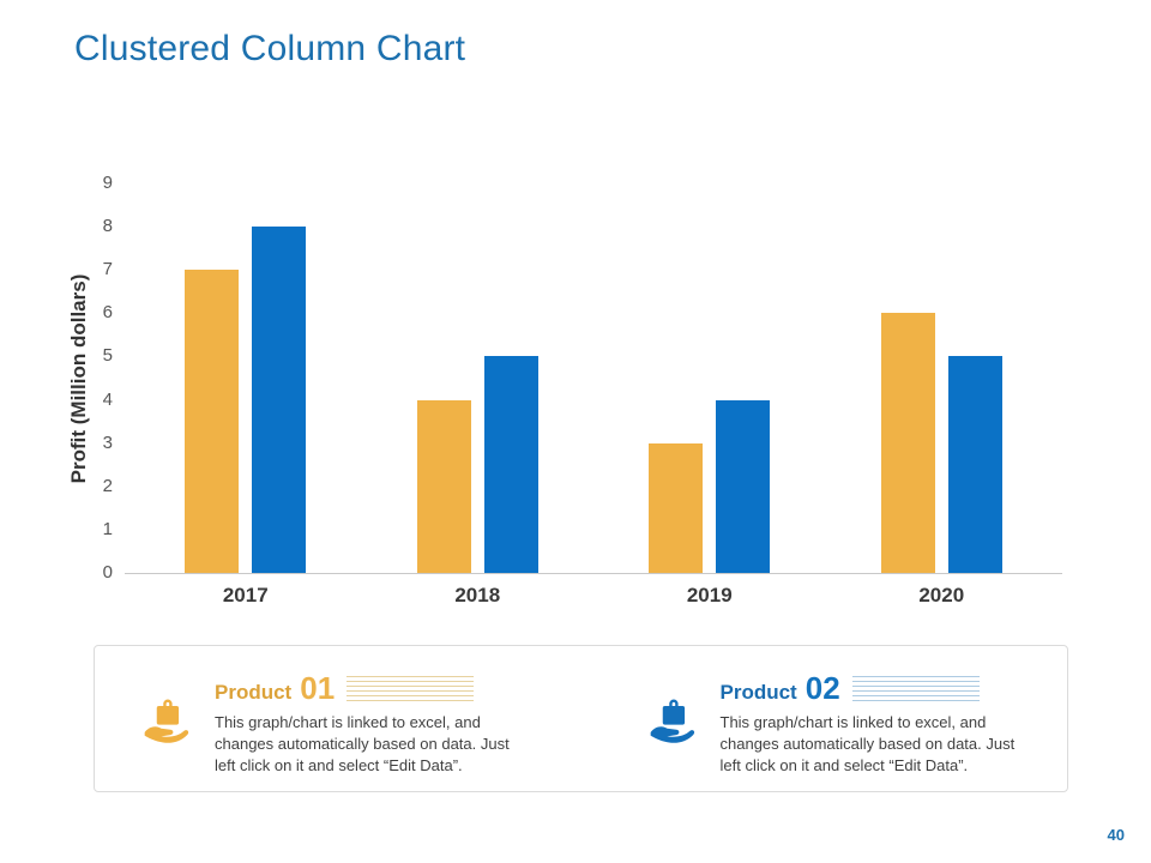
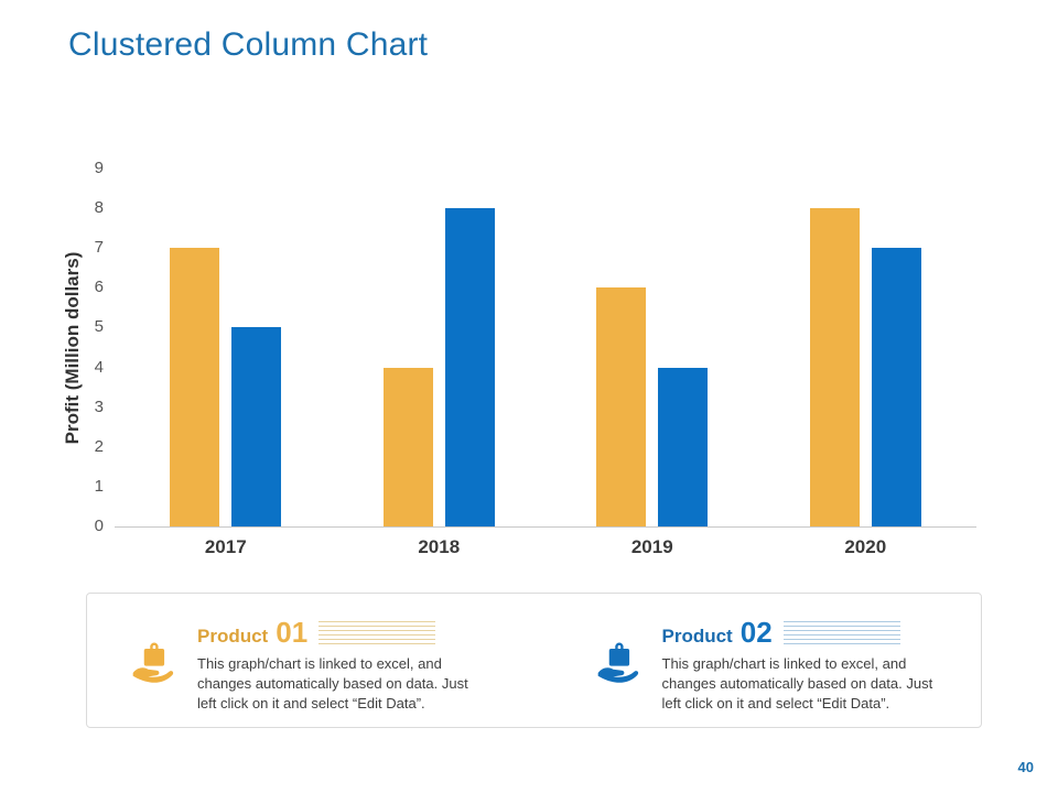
Product 02/2017: 8 -> 5
Product 02/2018: 5 -> 8
Product 01/2019: 3 -> 6
Product 01/2020: 6 -> 8
Product 02/2020: 5 -> 7
